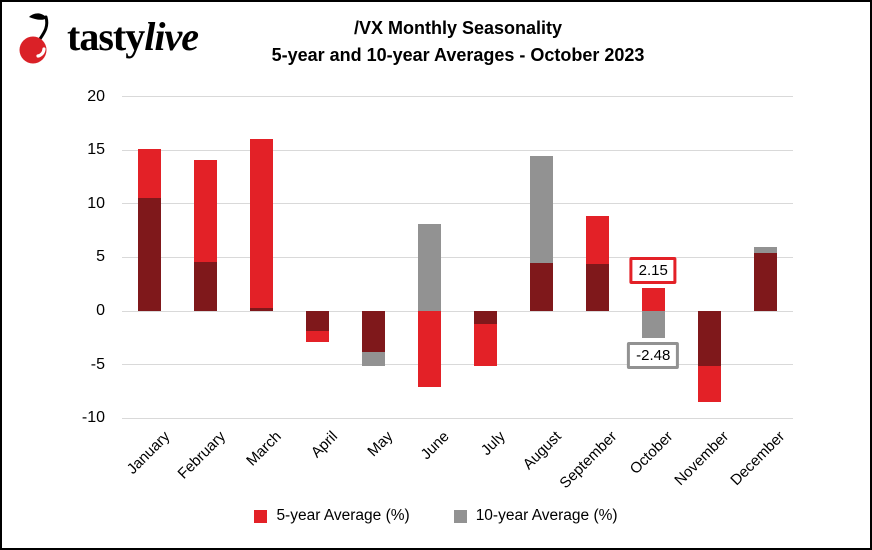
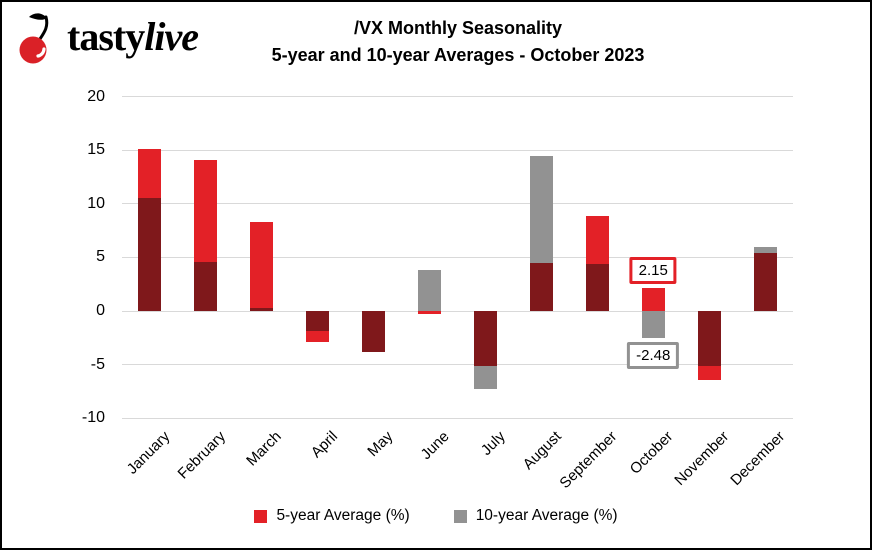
5-year Average (%)/March: 16.0 -> 8.3
10-year Average (%)/May: -5.1 -> -3.8
5-year Average (%)/June: -7.1 -> -0.3
10-year Average (%)/June: 8.1 -> 3.8
10-year Average (%)/July: -1.2 -> -7.3
5-year Average (%)/November: -8.5 -> -6.4
